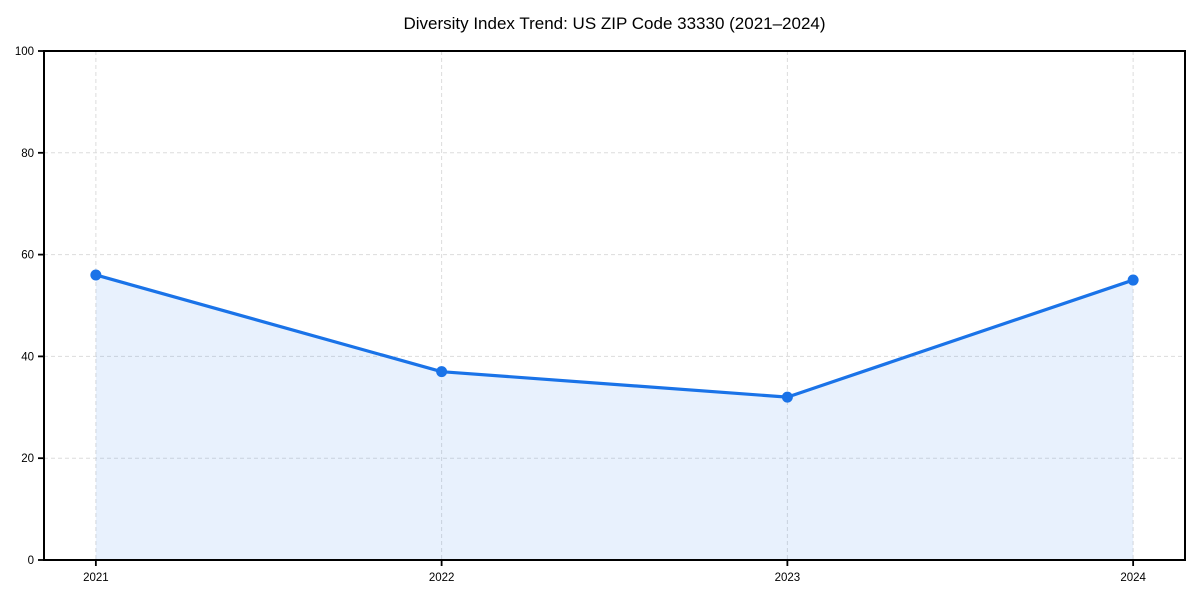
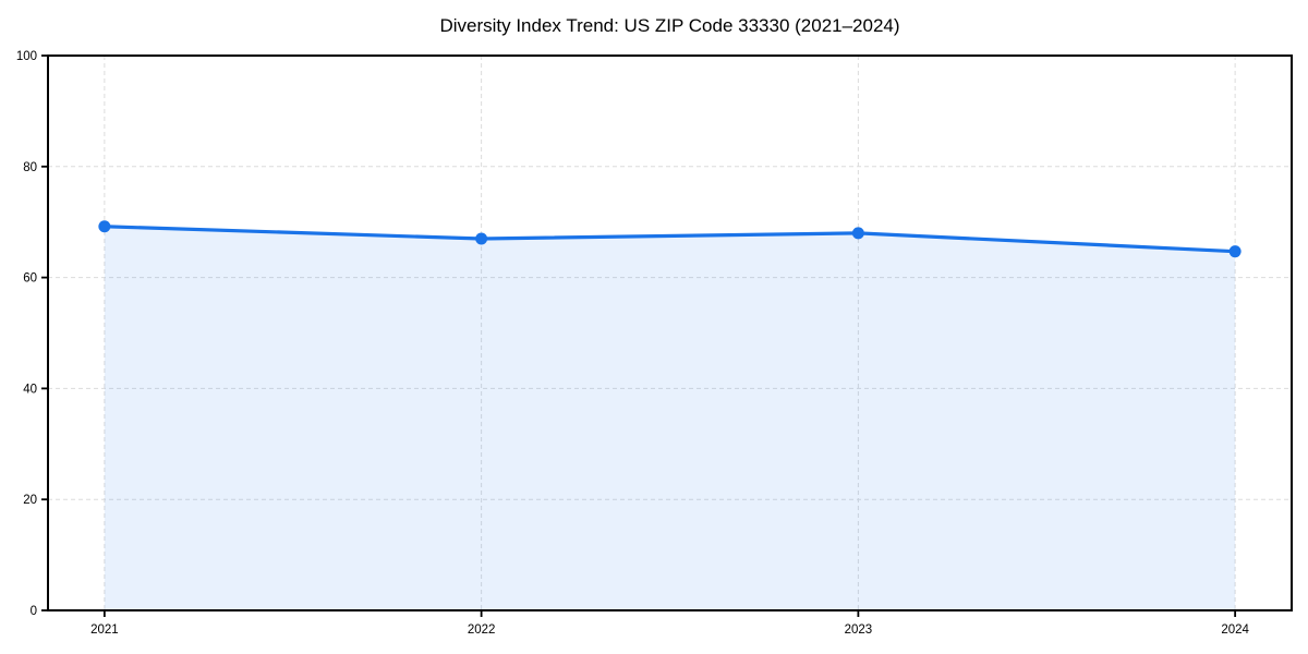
2021: 56 -> 69
2022: 37 -> 67
2023: 32 -> 68
2024: 55 -> 65
